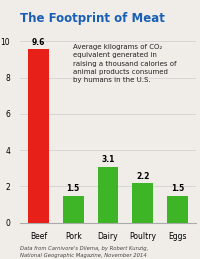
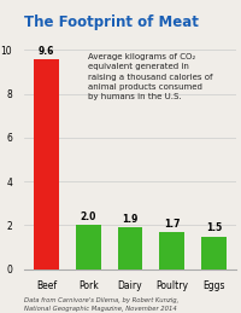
Pork: 1.5 -> 2.0
Dairy: 3.1 -> 1.9
Poultry: 2.2 -> 1.7
